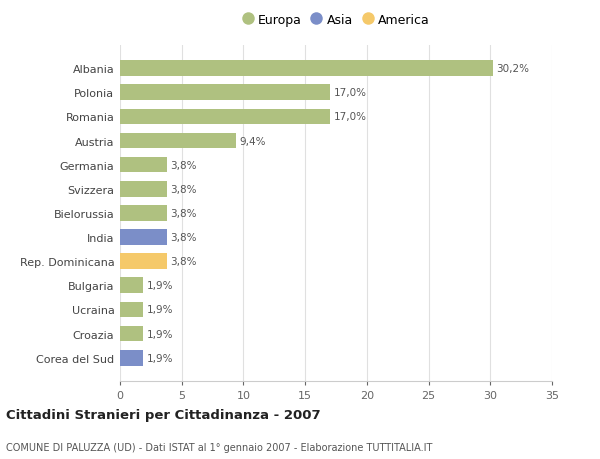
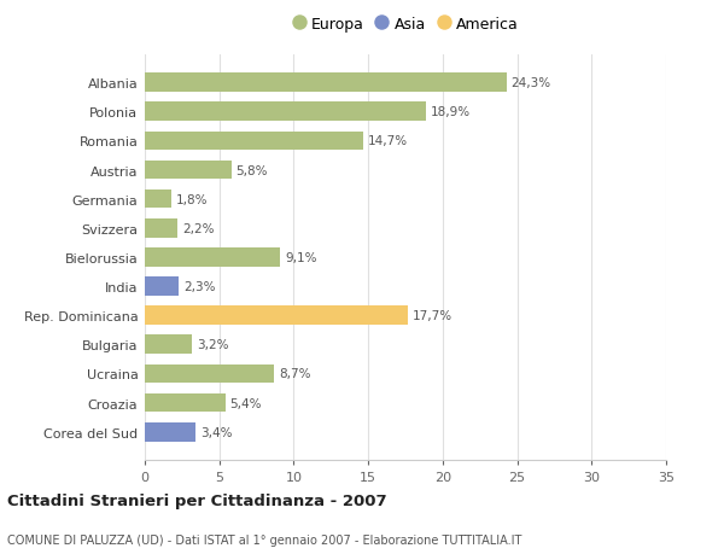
Albania: 30,2% -> 24,3%
Polonia: 17,0% -> 18,9%
Romania: 17,0% -> 14,7%
Austria: 9,4% -> 5,8%
Germania: 3,8% -> 1,8%
Svizzera: 3,8% -> 2,2%
Bielorussia: 3,8% -> 9,1%
India: 3,8% -> 2,3%
Rep. Dominicana: 3,8% -> 17,7%
Bulgaria: 1,9% -> 3,2%
Ucraina: 1,9% -> 8,7%
Croazia: 1,9% -> 5,4%
Corea del Sud: 1,9% -> 3,4%
